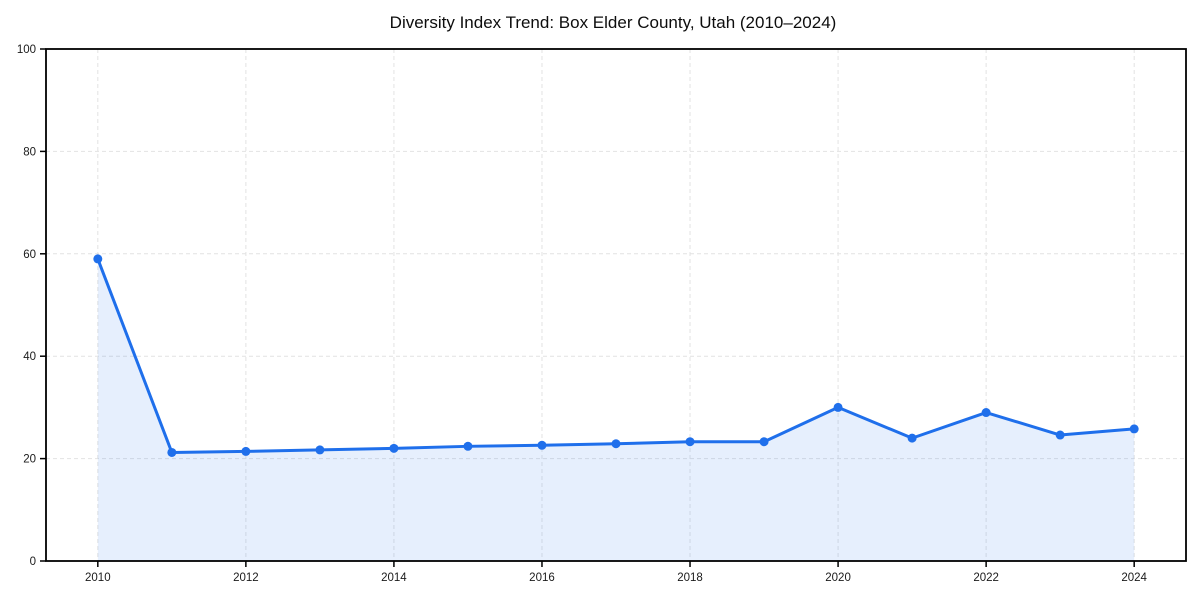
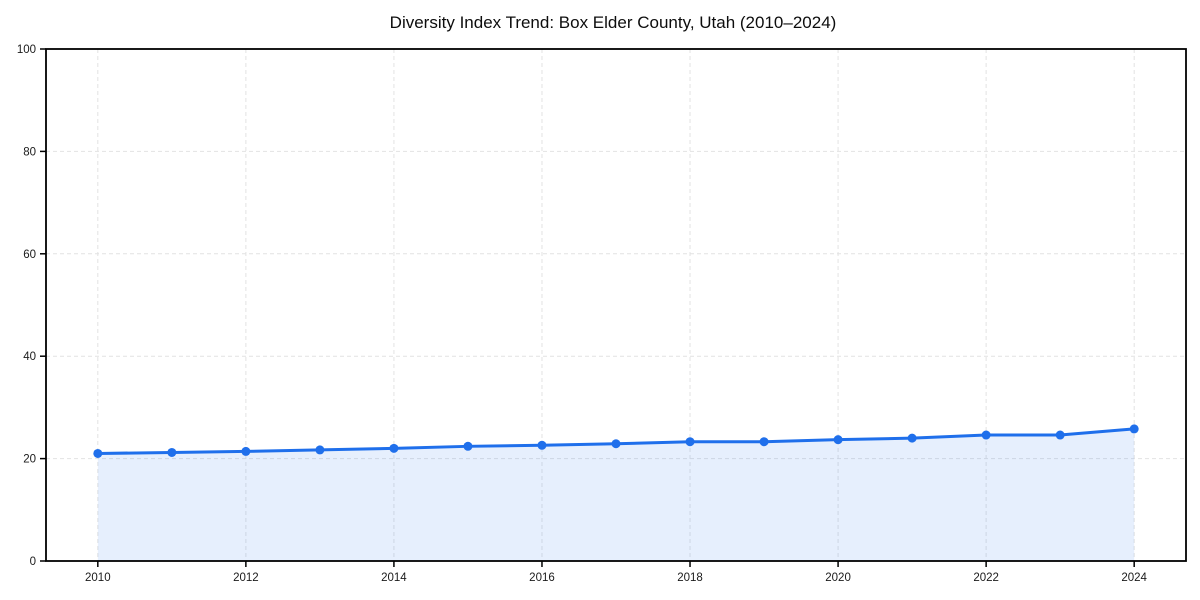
2010: 59 -> 21
2020: 30 -> 24
2022: 29 -> 25
